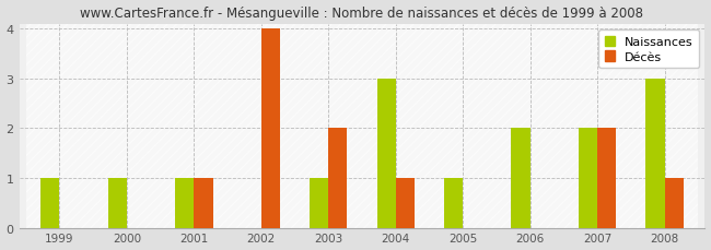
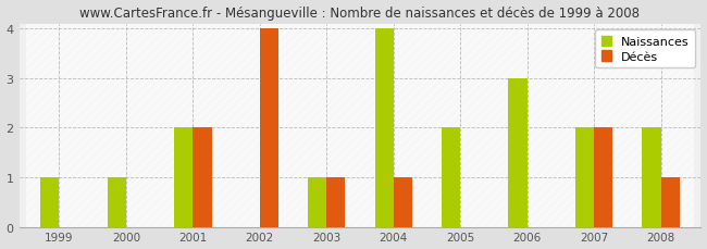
Naissances/2001: 1 -> 2
Décès/2001: 1 -> 2
Décès/2003: 2 -> 1
Naissances/2004: 3 -> 4
Naissances/2005: 1 -> 2
Naissances/2006: 2 -> 3
Naissances/2008: 3 -> 2
